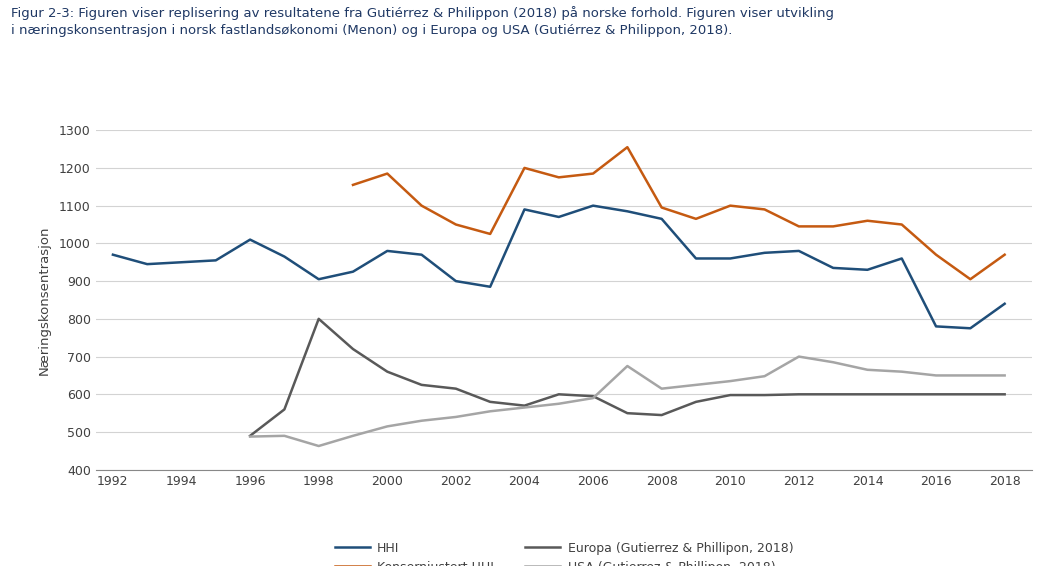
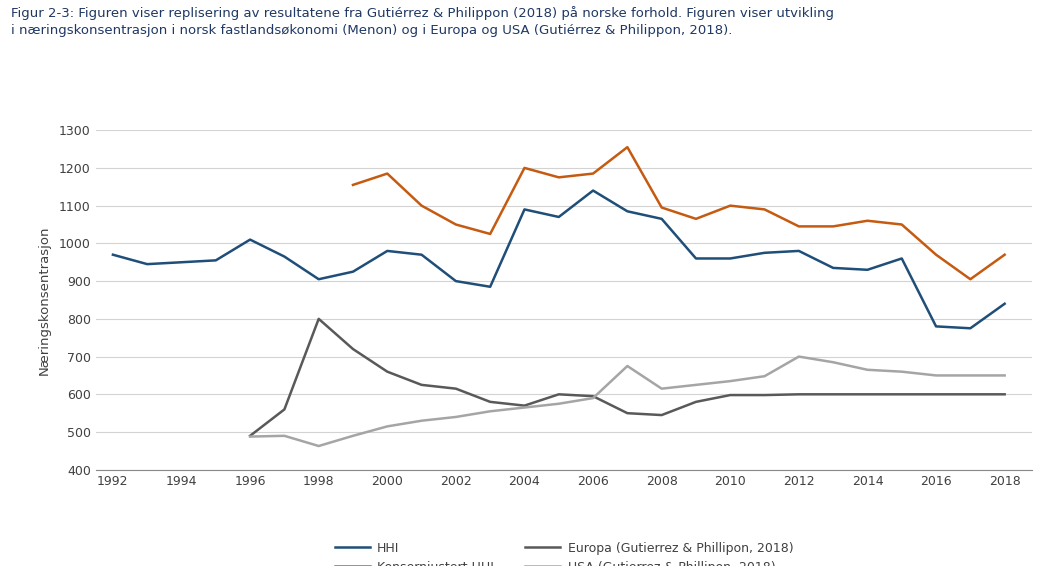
HHI/2006: 1100 -> 1140
